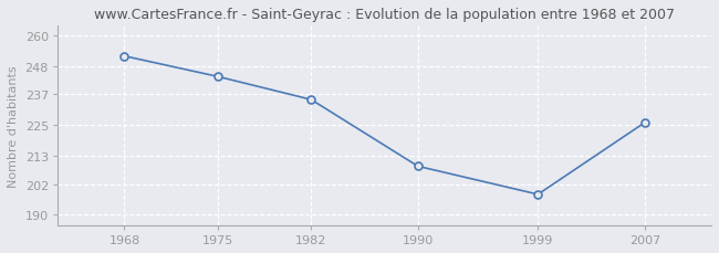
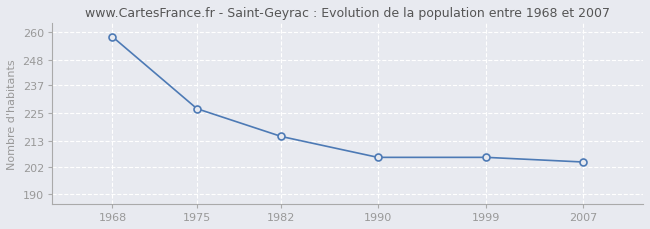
1968: 252 -> 258
1975: 244 -> 227
1982: 235 -> 215
1990: 209 -> 206
1999: 198 -> 206
2007: 226 -> 204
